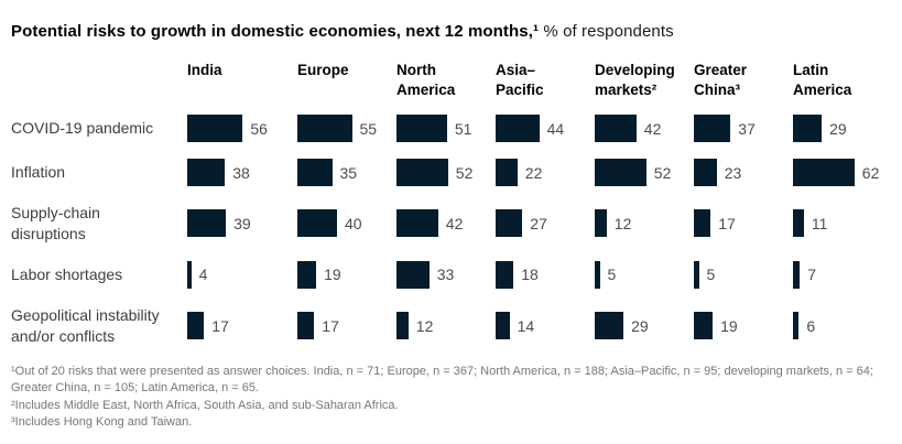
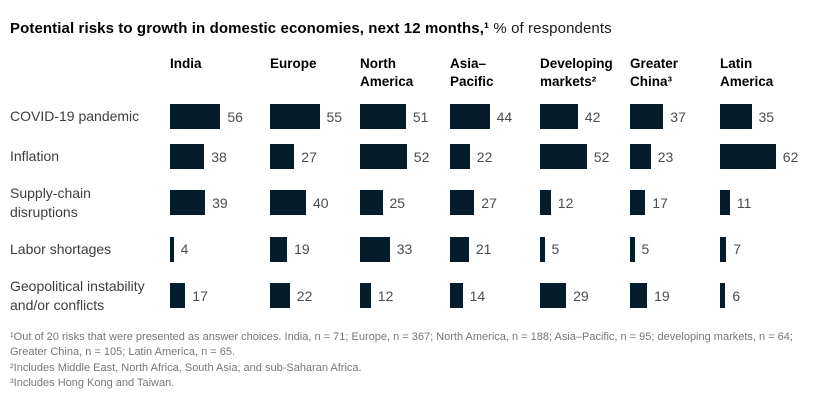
Latin America/COVID-19 pandemic: 29 -> 35
Europe/Inflation: 35 -> 27
North America/Supply-chain disruptions: 42 -> 25
Asia–Pacific/Labor shortages: 18 -> 21
Europe/Geopolitical instability and/or conflicts: 17 -> 22
